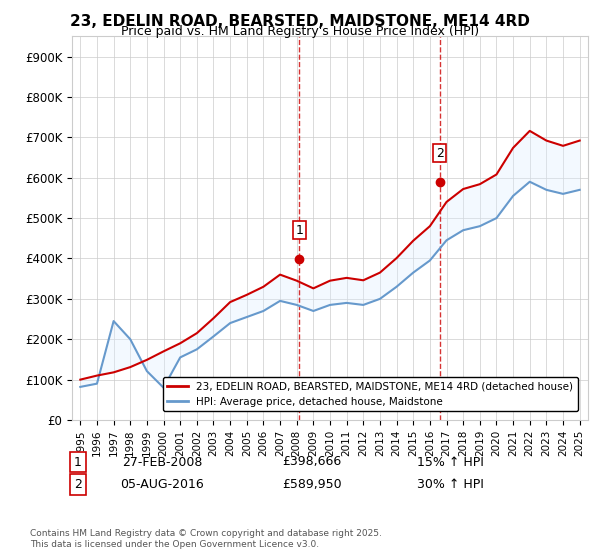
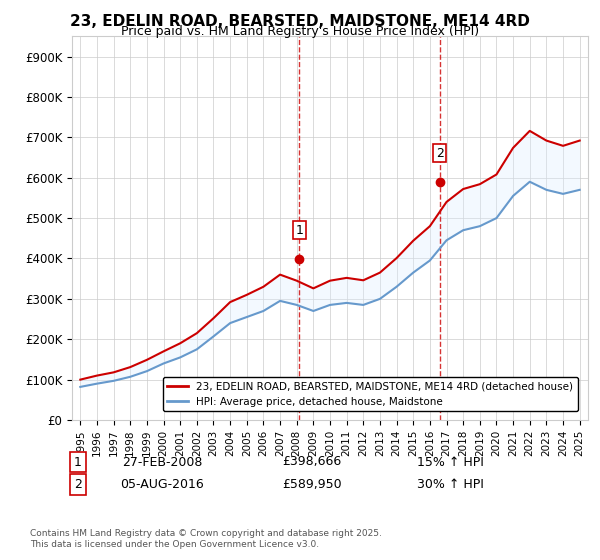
HPI: Average price, detached house, Maidstone/1997: £245K -> £97K
HPI: Average price, detached house, Maidstone/1998: £200K -> £107K
HPI: Average price, detached house, Maidstone/2000: £80K -> £140K
